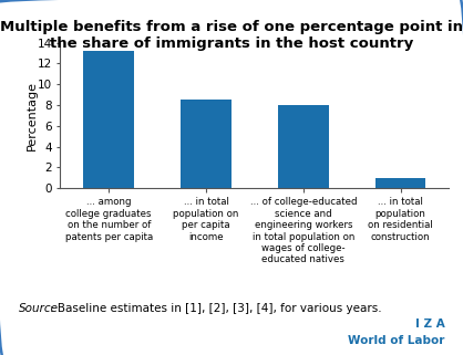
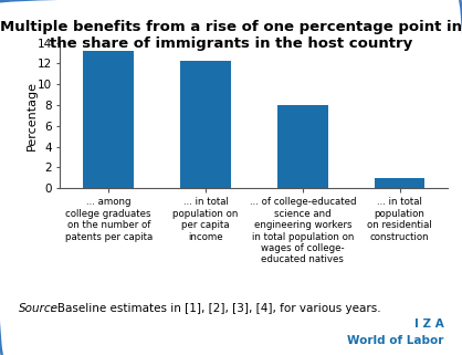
... in total population on per capita income: 8.5 -> 12.2
